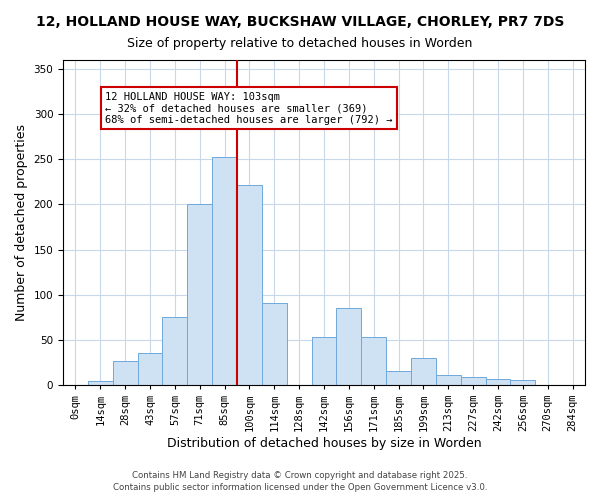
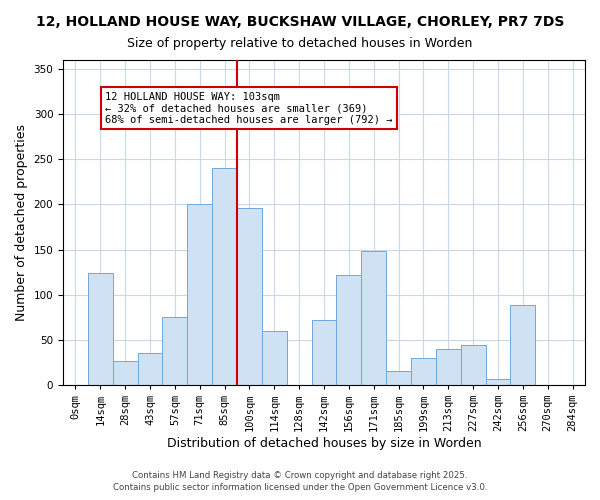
14sqm: 4 -> 124
85sqm: 253 -> 240
100sqm: 222 -> 196
114sqm: 91 -> 60
142sqm: 53 -> 72
156sqm: 85 -> 122
171sqm: 53 -> 148
213sqm: 11 -> 40
227sqm: 9 -> 44
256sqm: 6 -> 88
